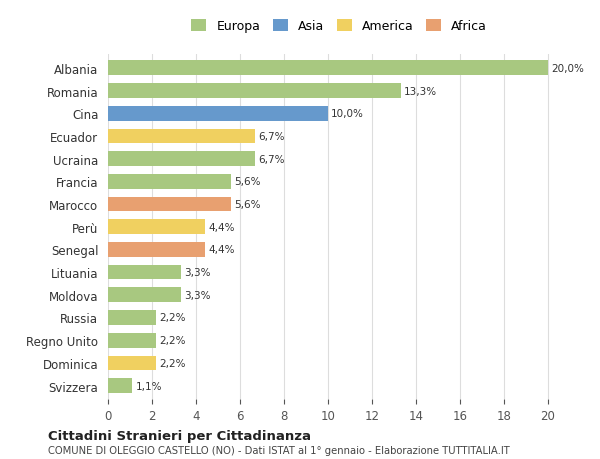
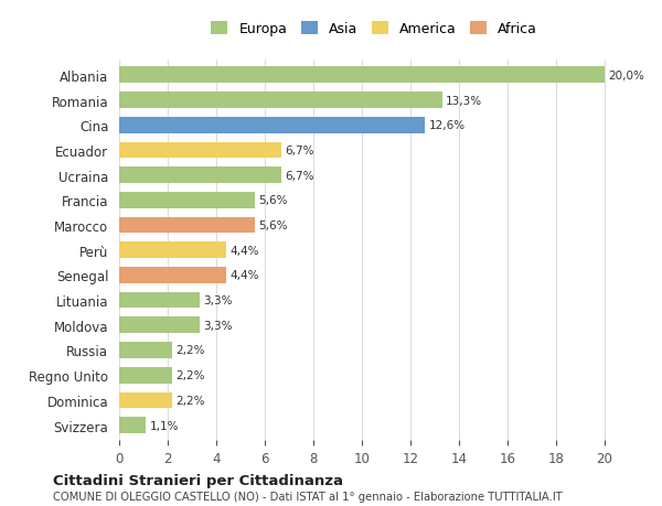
Cina: 10,0% -> 12,6%
